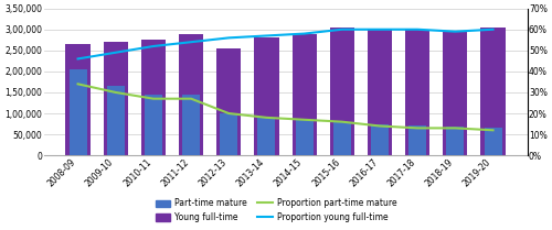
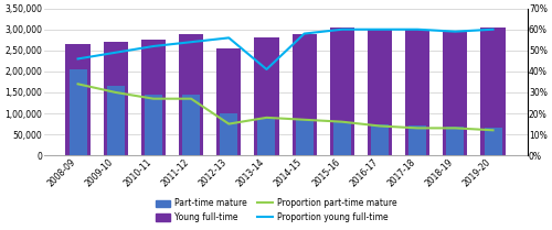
Proportion part-time mature/2012-13: 20% -> 15%
Proportion young full-time/2013-14: 57% -> 41%
